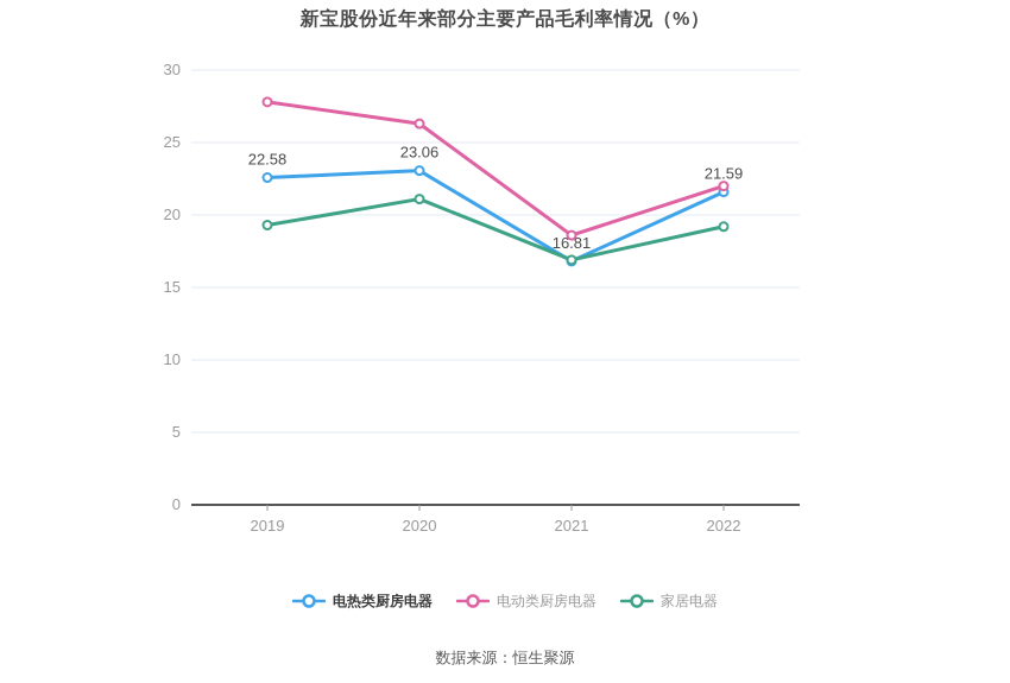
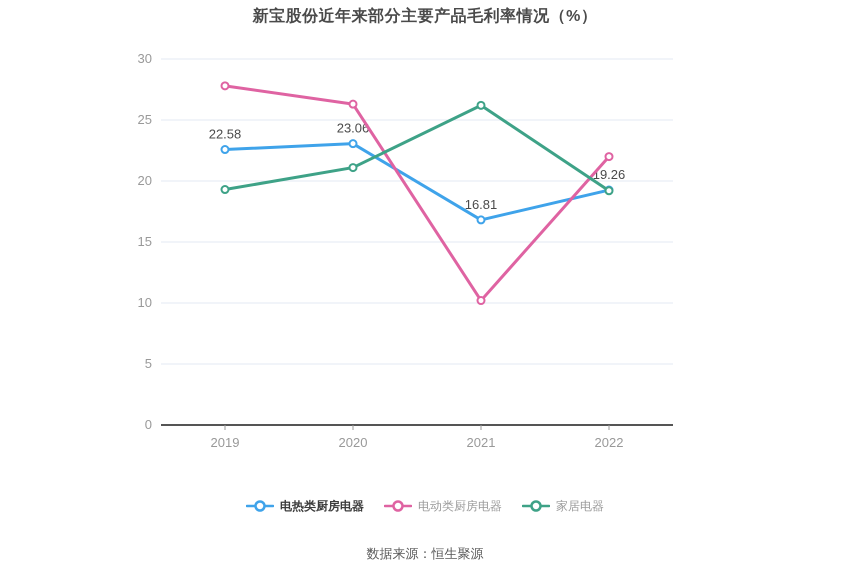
电动类厨房电器/2021: 18.6 -> 10.2
家居电器/2021: 16.9 -> 26.2
电热类厨房电器/2022: 21.59 -> 19.26
